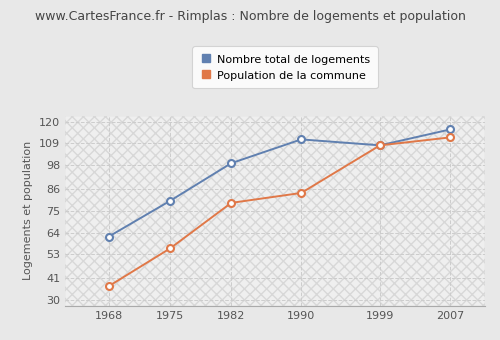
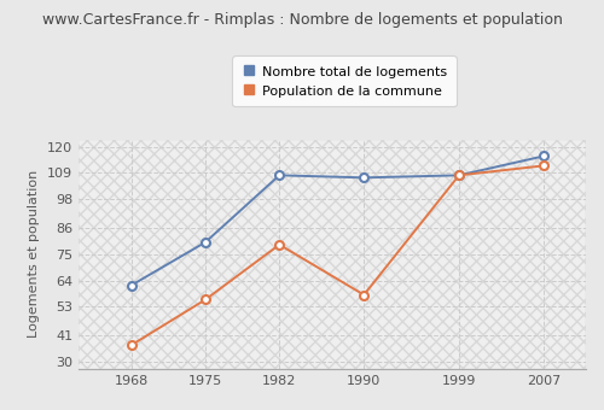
Nombre total de logements/1982: 99 -> 108
Nombre total de logements/1990: 111 -> 107
Population de la commune/1990: 84 -> 58
